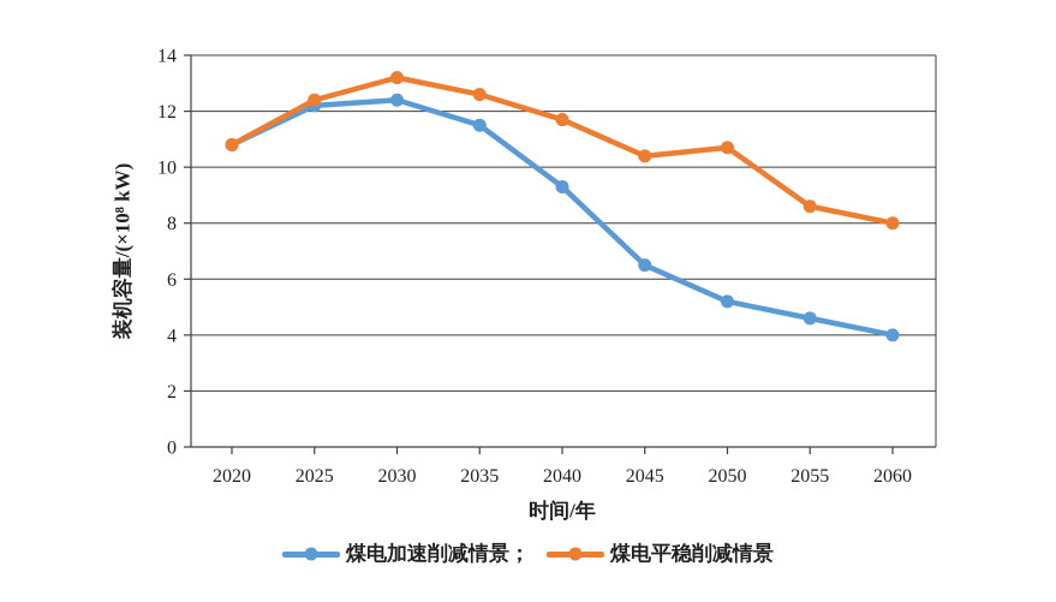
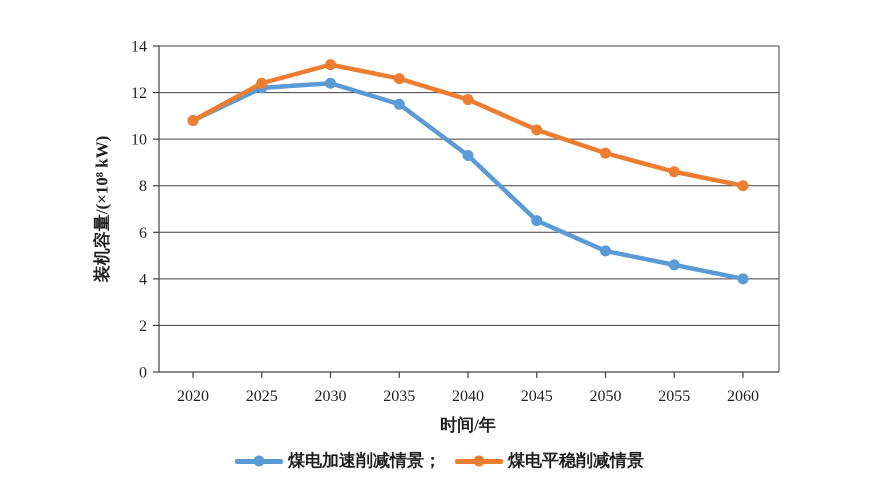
煤电平稳削减情景/2050: 10.7 -> 9.4
